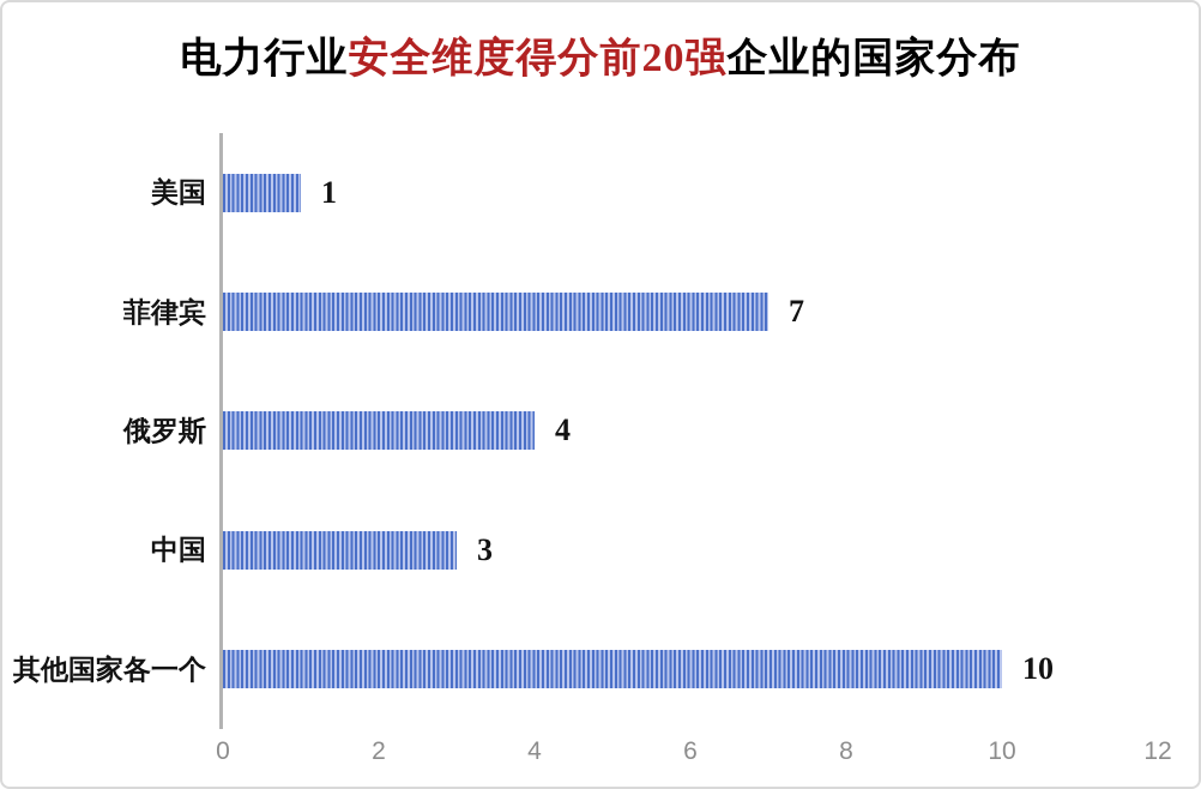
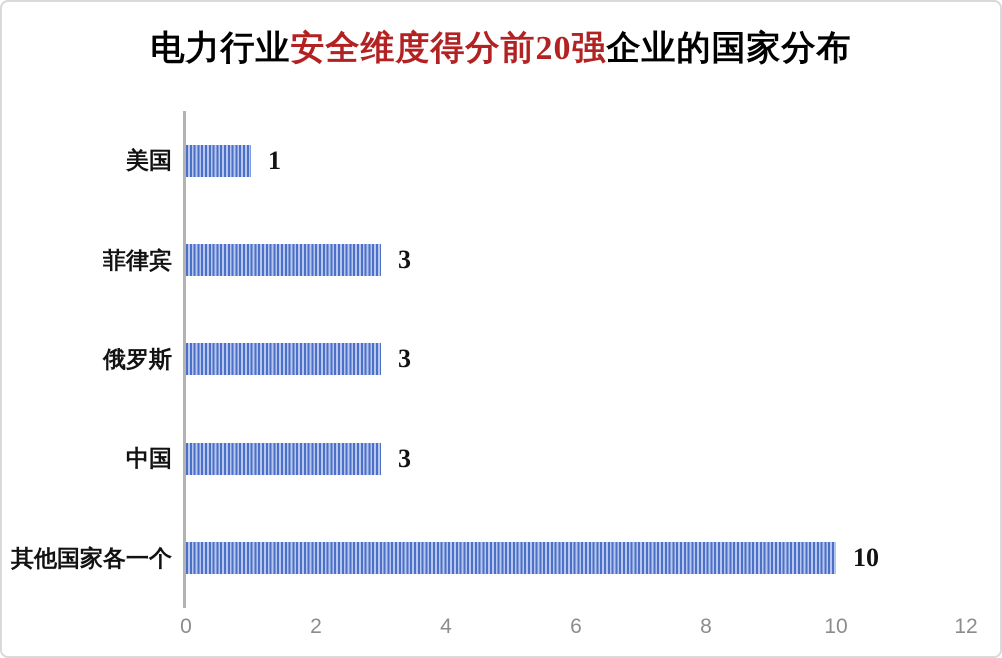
菲律宾: 7 -> 3
俄罗斯: 4 -> 3
